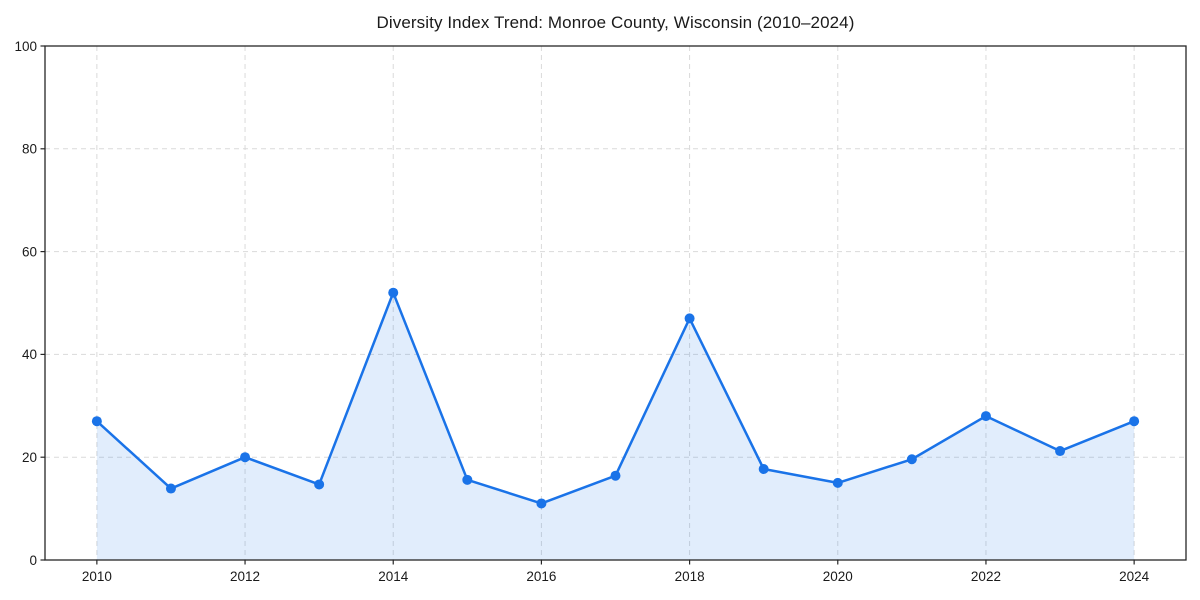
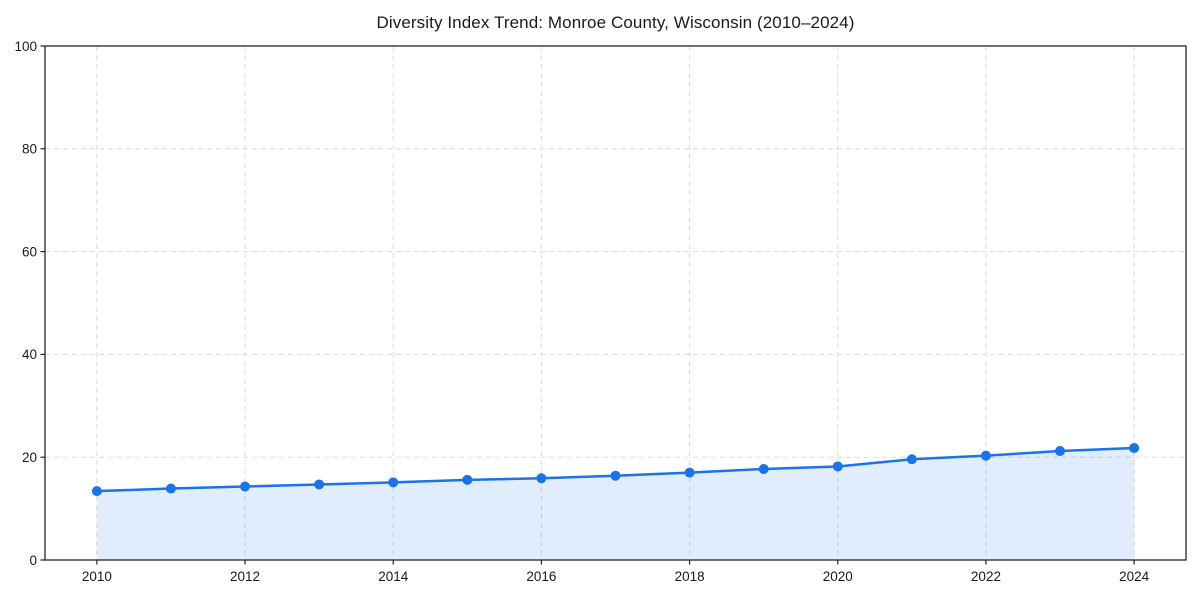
2010: 27 -> 13
2012: 20 -> 14
2014: 52 -> 15
2016: 11 -> 16
2018: 47 -> 17
2020: 15 -> 18
2022: 28 -> 20
2024: 27 -> 22
